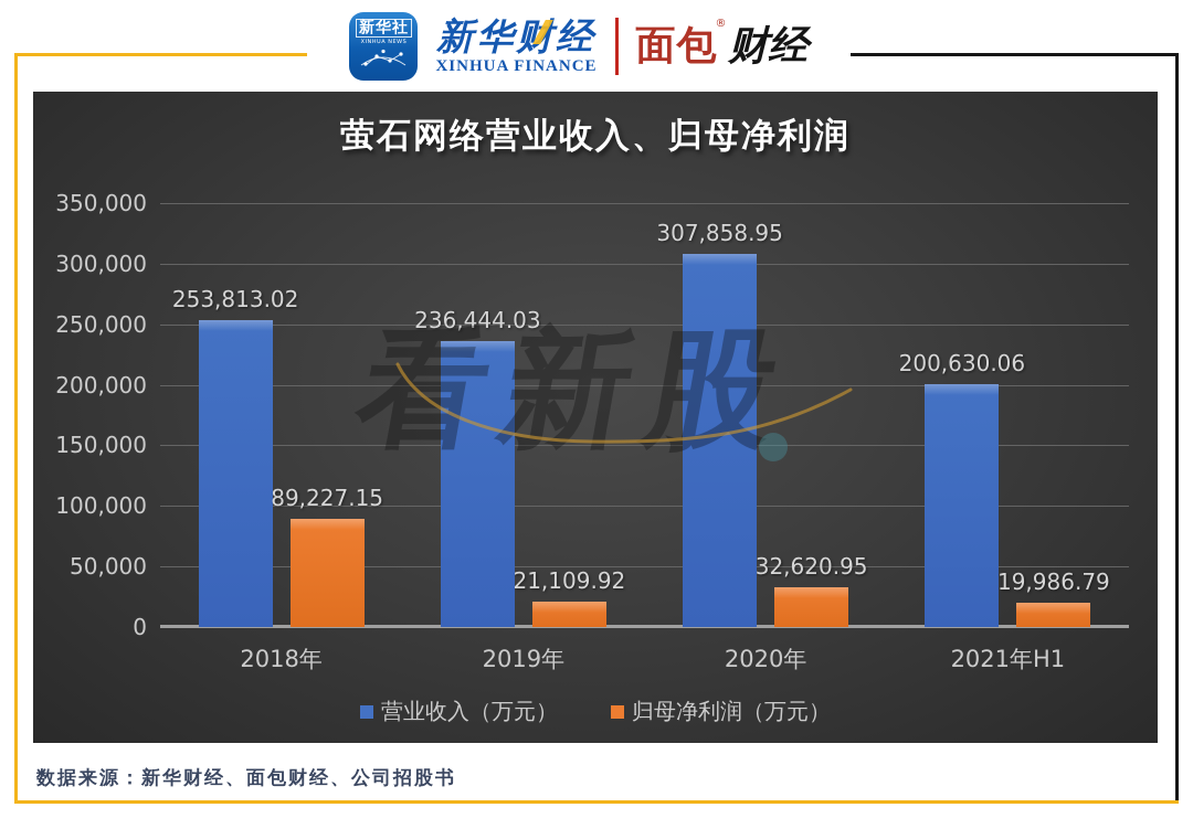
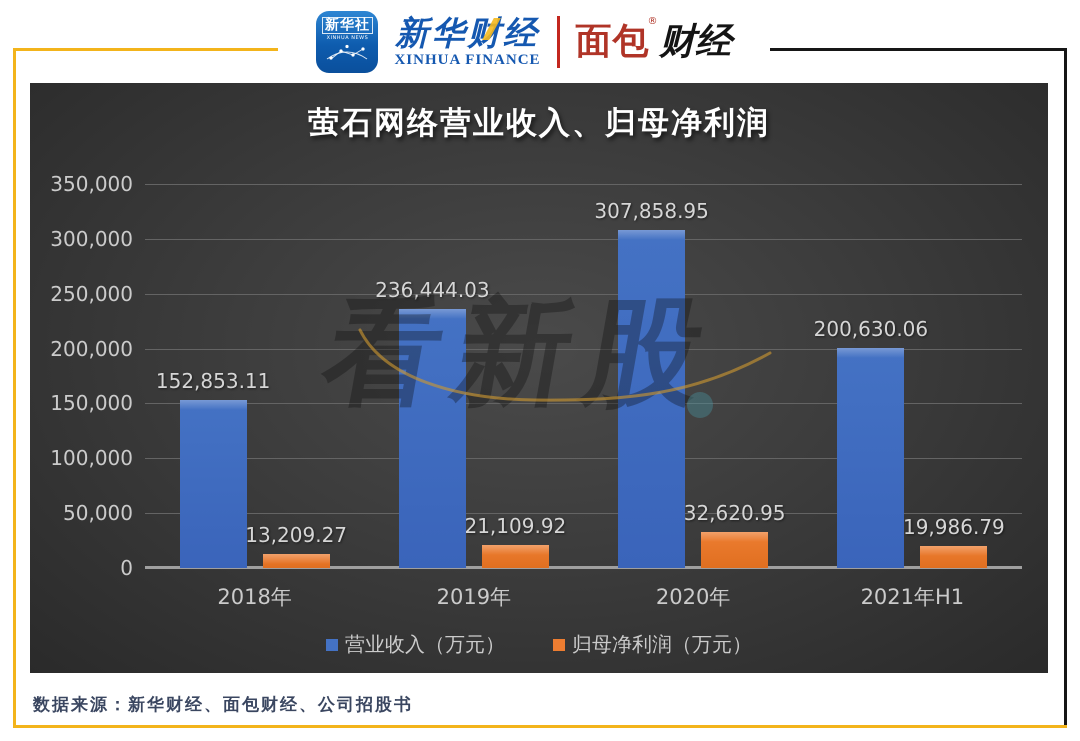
营业收入（万元）/2018年: 253,813.02 -> 152,853.11
归母净利润（万元）/2018年: 89,227.15 -> 13,209.27
